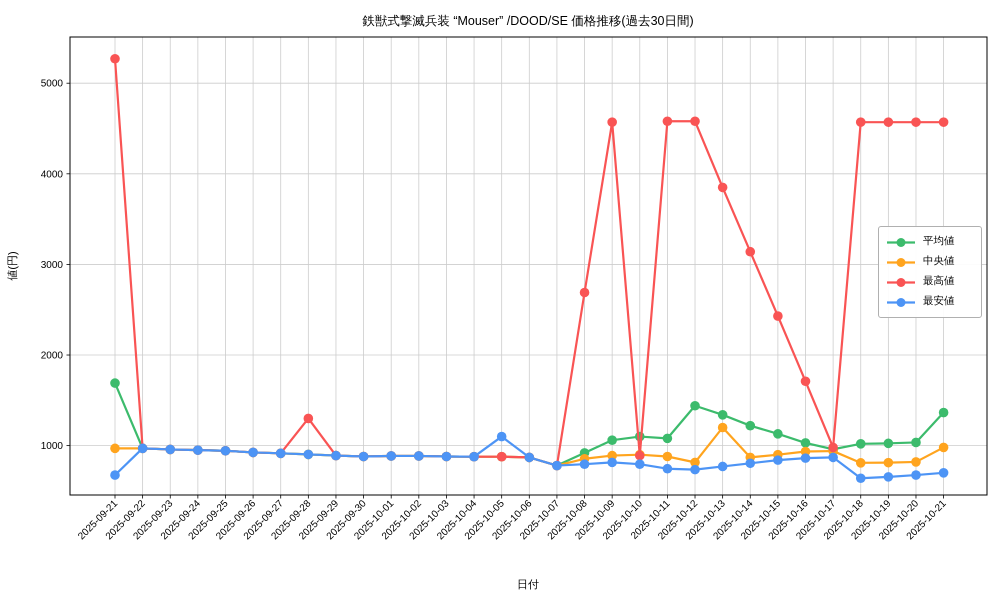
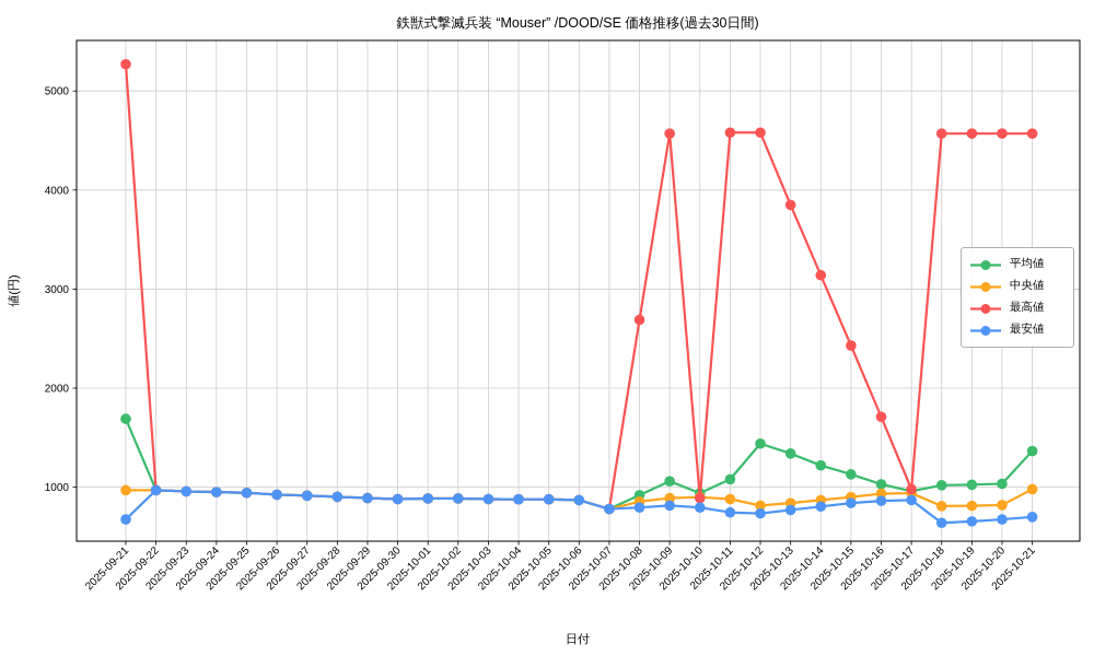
最高値/2025-09-28: 1300 -> 900
最安値/2025-10-05: 1100 -> 900
平均値/2025-10-10: 1100 -> 900
中央値/2025-10-13: 1200 -> 800
